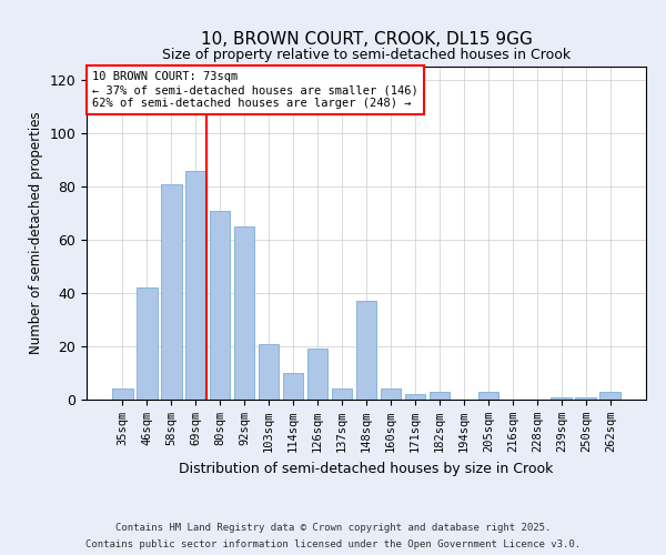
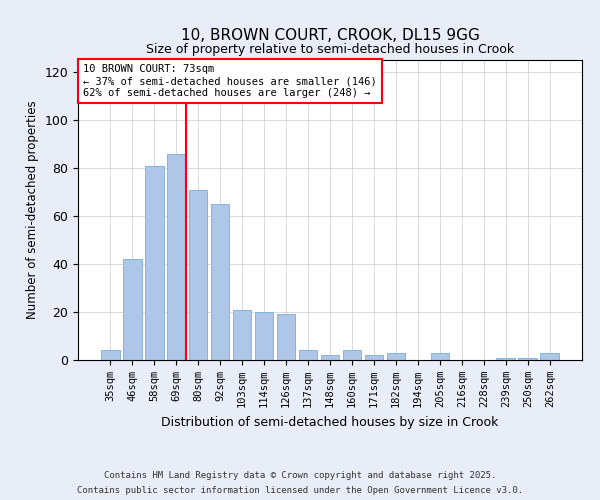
114sqm: 10 -> 20
148sqm: 37 -> 2
